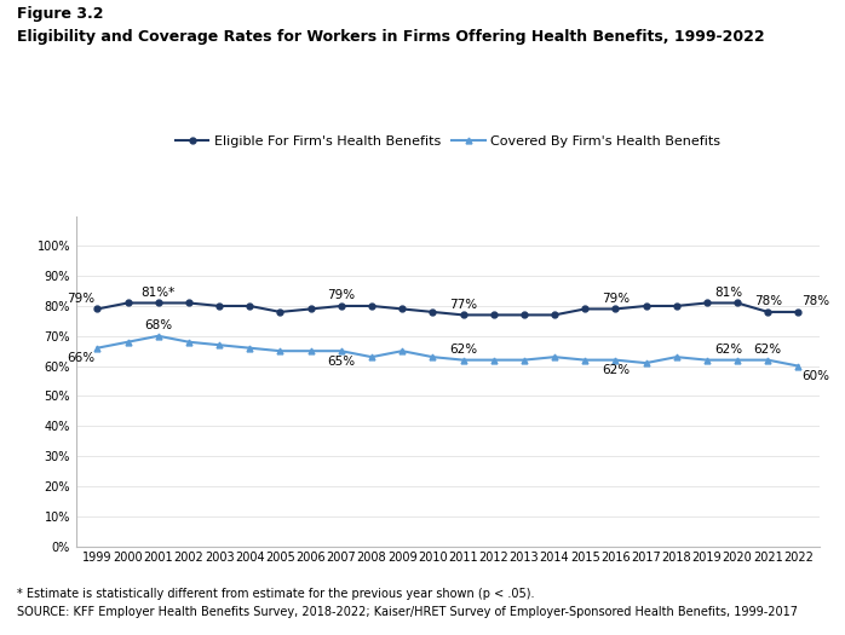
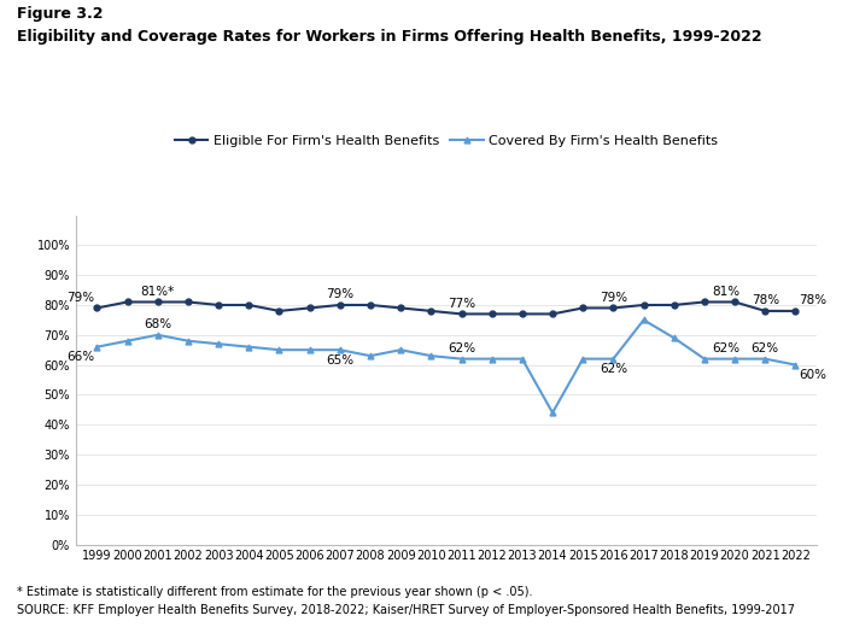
Covered By Firm's Health Benefits/2014: 63% -> 44%
Covered By Firm's Health Benefits/2017: 61% -> 75%
Covered By Firm's Health Benefits/2018: 63% -> 69%
